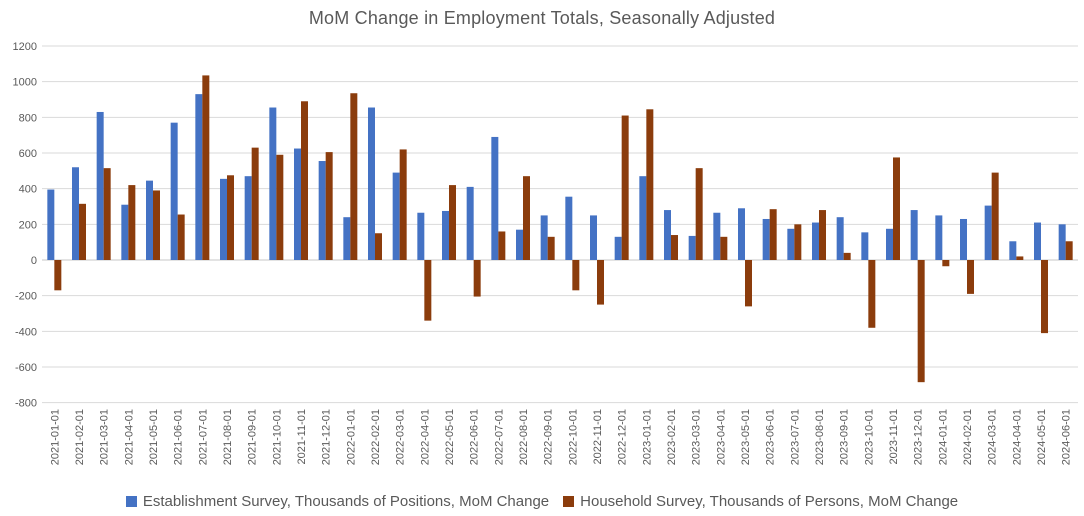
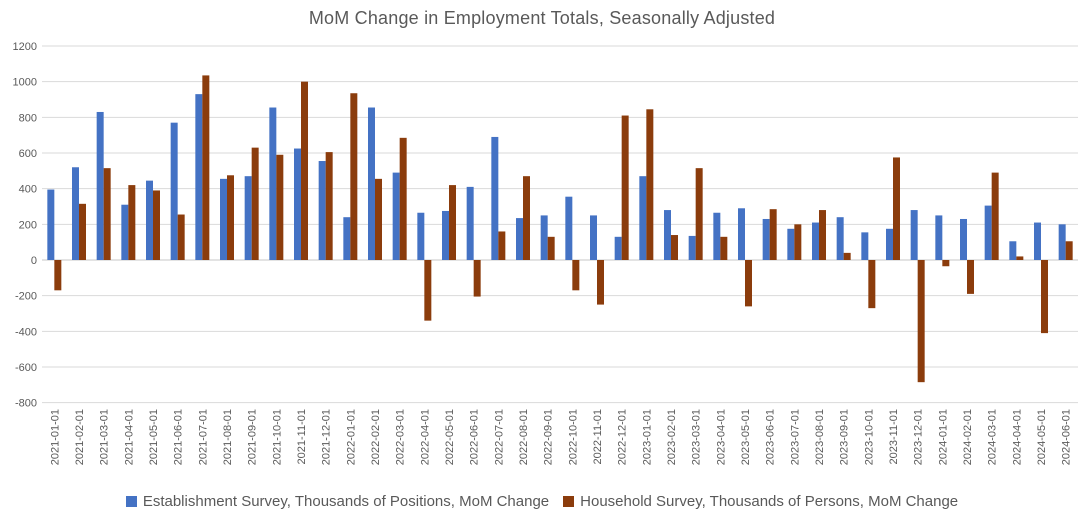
Household Survey, Thousands of Persons, MoM Change/2021-11-01: 890 -> 1000
Household Survey, Thousands of Persons, MoM Change/2022-02-01: 150 -> 460
Household Survey, Thousands of Persons, MoM Change/2022-03-01: 620 -> 680
Establishment Survey, Thousands of Positions, MoM Change/2022-08-01: 170 -> 240
Household Survey, Thousands of Persons, MoM Change/2023-10-01: -380 -> -270
